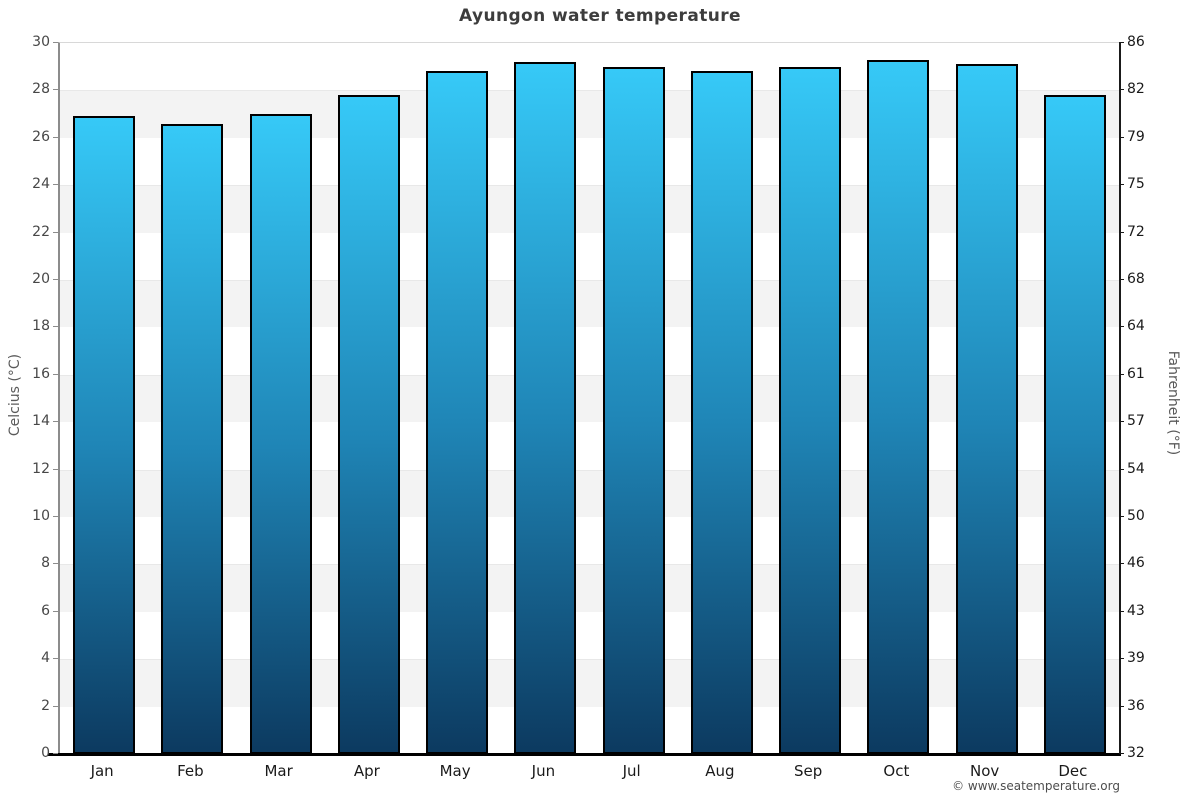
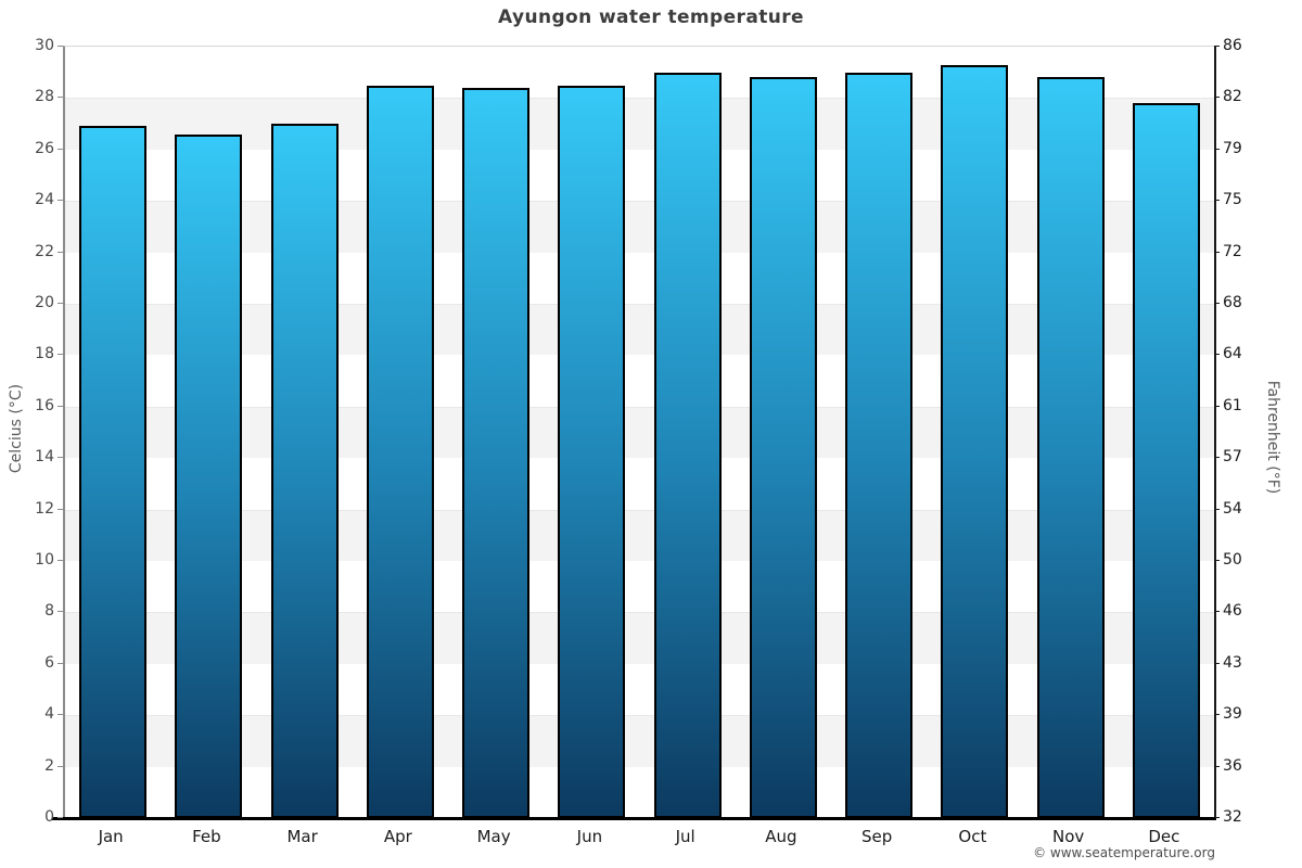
Apr: 27.8 -> 28.5
May: 28.8 -> 28.4
Jun: 29.2 -> 28.5
Nov: 29.1 -> 28.8
